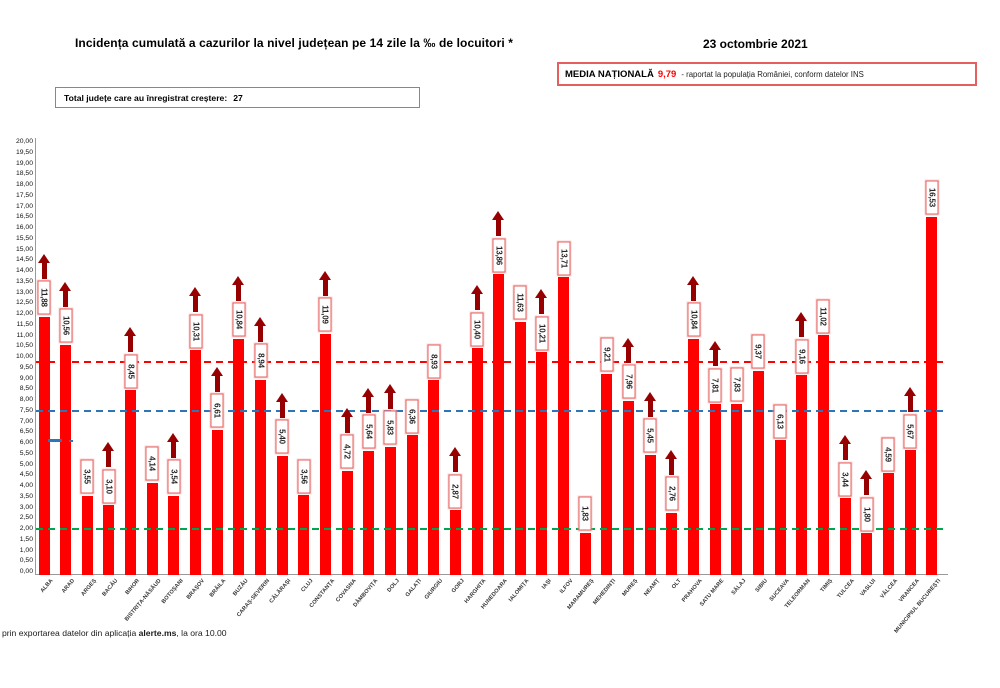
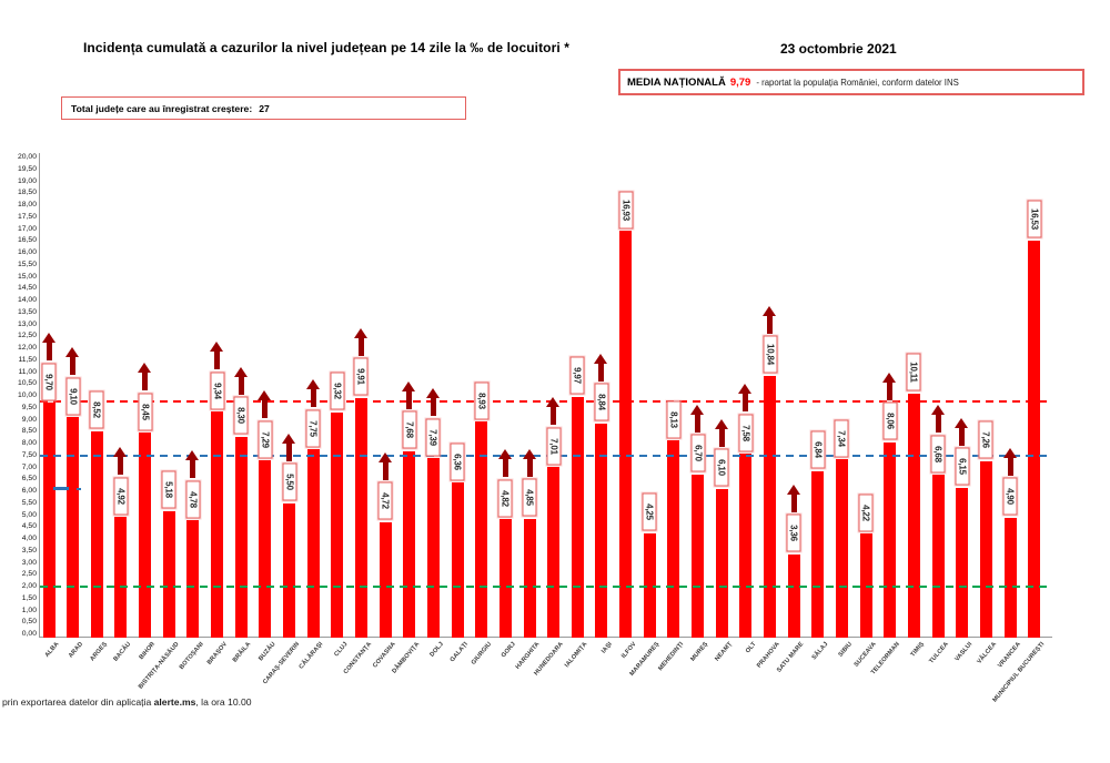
ALBA: 11,88 -> 9,70
ARAD: 10,56 -> 9,10
ARGEȘ: 3,55 -> 8,52
BACĂU: 3,10 -> 4,92
BISTRIȚA-NĂSĂUD: 4,14 -> 5,18
BOTOȘANI: 3,54 -> 4,78
BRAȘOV: 10,31 -> 9,34
BRĂILA: 6,61 -> 8,30
BUZĂU: 10,84 -> 7,29
CARAȘ-SEVERIN: 8,94 -> 5,50
CĂLĂRAȘI: 5,40 -> 7,75
CLUJ: 3,56 -> 9,32
CONSTANȚA: 11,09 -> 9,91
DÂMBOVIȚA: 5,64 -> 7,68
DOLJ: 5,83 -> 7,39
GORJ: 2,87 -> 4,82
HARGHITA: 10,40 -> 4,85
HUNEDOARA: 13,86 -> 7,01
IALOMIȚA: 11,63 -> 9,97
IAȘI: 10,21 -> 8,84
ILFOV: 13,71 -> 16,93
MARAMUREȘ: 1,83 -> 4,25
MEHEDINȚI: 9,21 -> 8,13
MUREȘ: 7,96 -> 6,70
NEAMȚ: 5,45 -> 6,10
OLT: 2,76 -> 7,58
SATU MARE: 7,81 -> 3,36
SĂLAJ: 7,83 -> 6,84
SIBIU: 9,37 -> 7,34
SUCEAVA: 6,13 -> 4,22
TELEORMAN: 9,16 -> 8,06
TIMIȘ: 11,02 -> 10,11
TULCEA: 3,44 -> 6,68
VASLUI: 1,80 -> 6,15
VÂLCEA: 4,59 -> 7,26
VRANCEA: 5,67 -> 4,90
